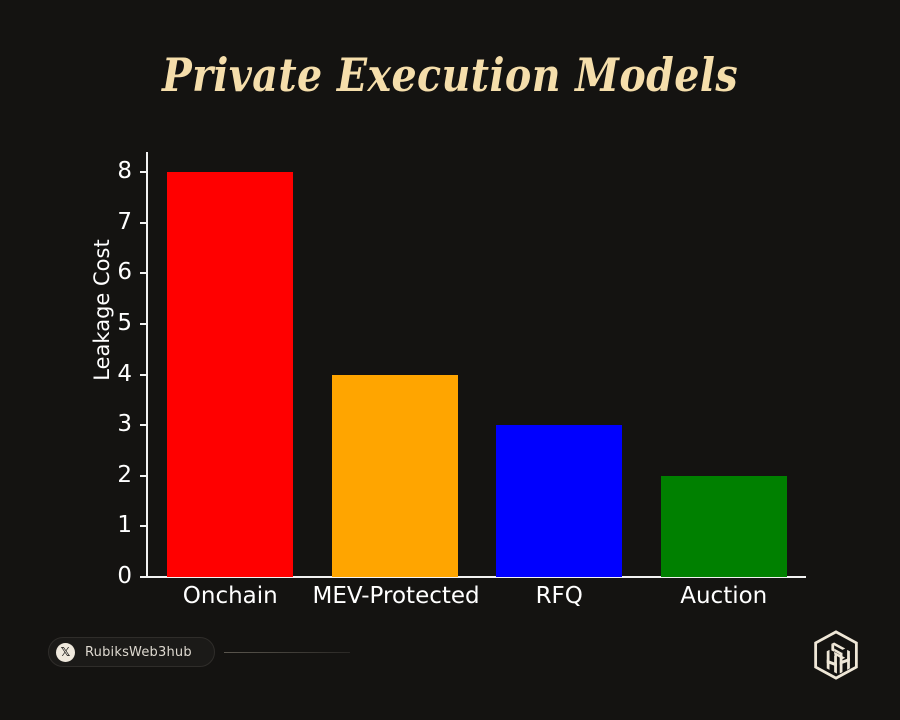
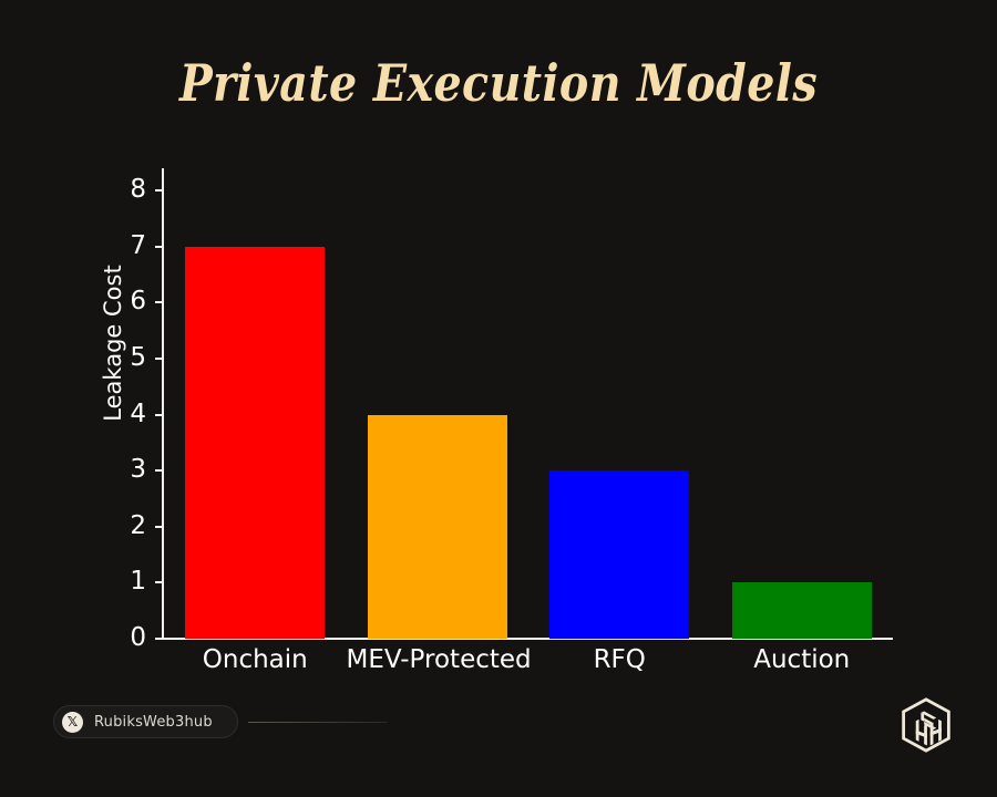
Onchain: 8 -> 7
Auction: 2 -> 1
